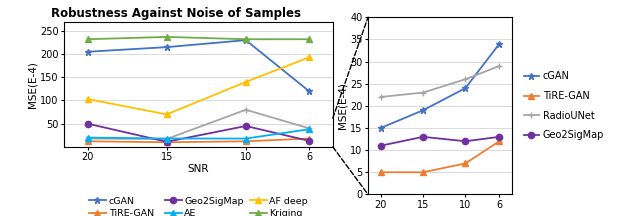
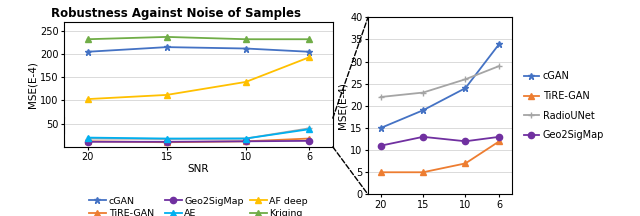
Robustness Against Noise of Samples/Geo2SigMap/20: 50 -> 11
Robustness Against Noise of Samples/AF deep/15: 70 -> 112
Robustness Against Noise of Samples/cGAN/10: 230 -> 212
Robustness Against Noise of Samples/RadioUNet/10: 80 -> 18
Robustness Against Noise of Samples/Geo2SigMap/10: 45 -> 12
Robustness Against Noise of Samples/cGAN/6: 120 -> 205
